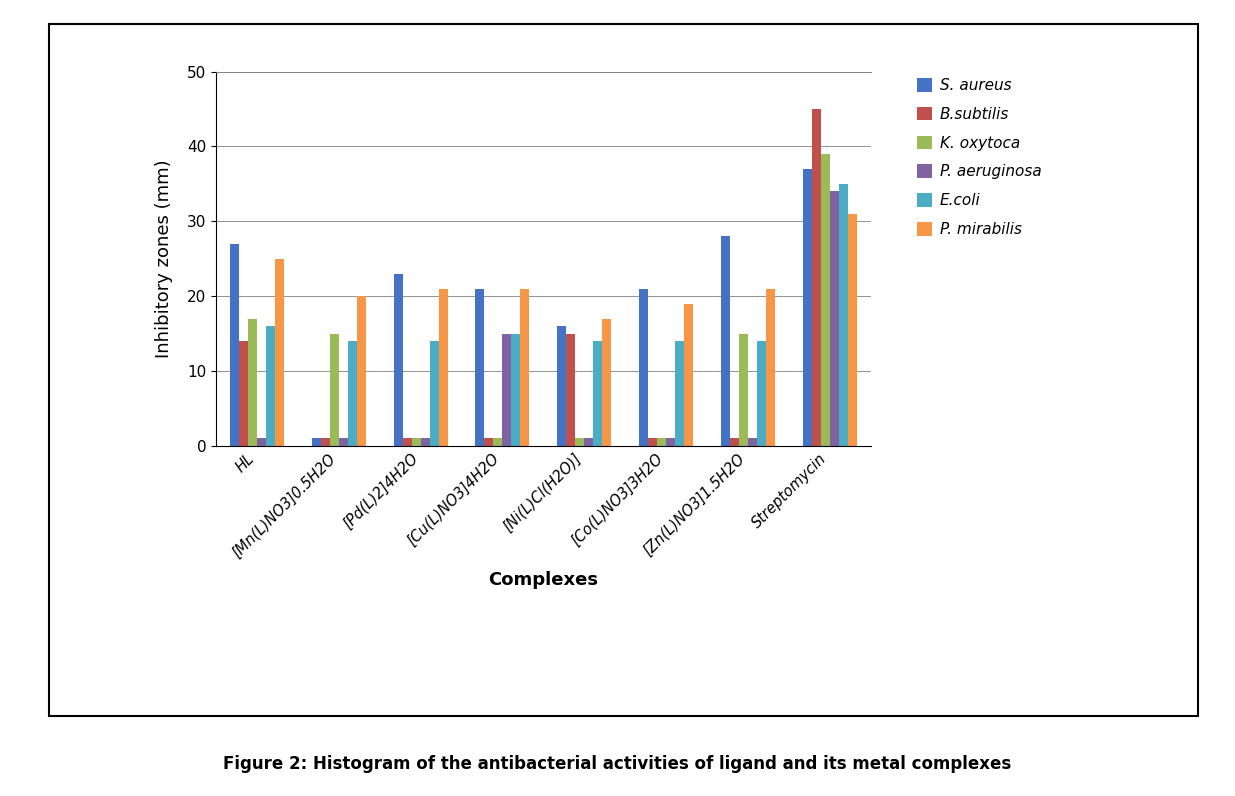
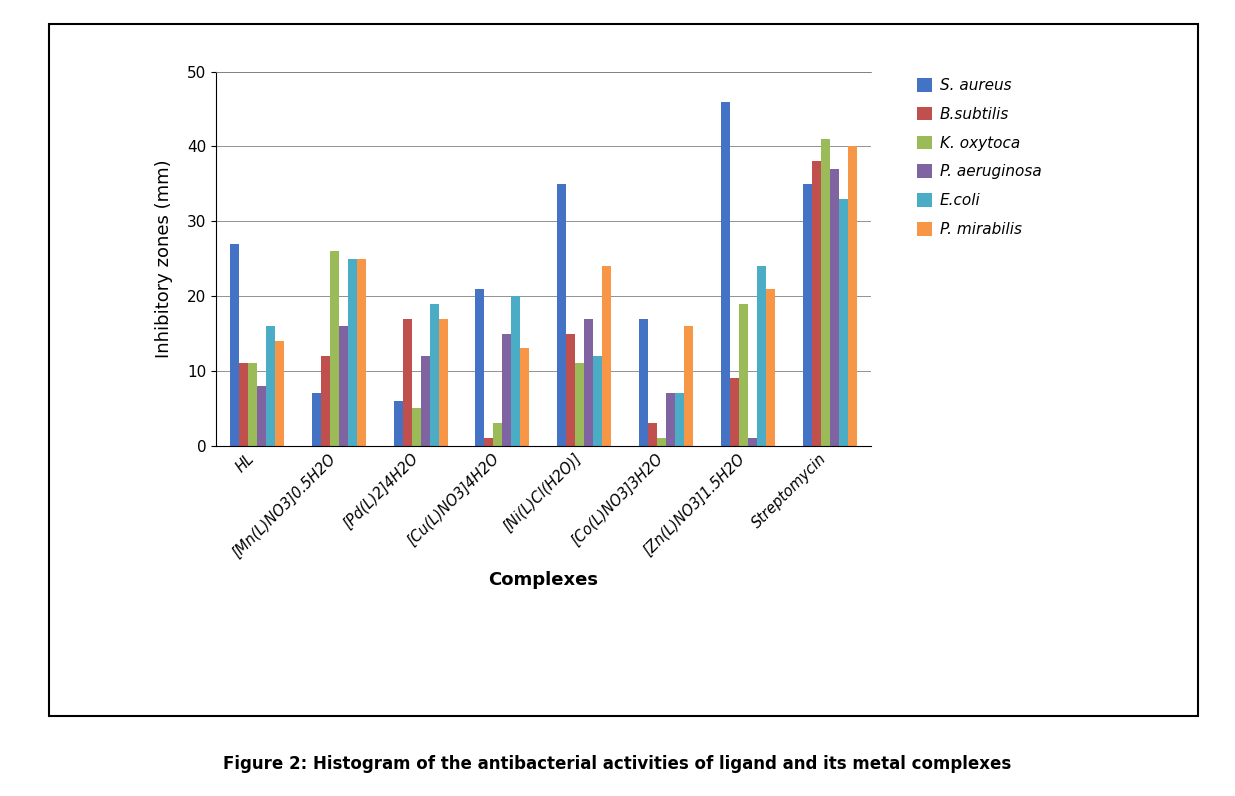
B.subtilis/HL: 14 -> 11
K. oxytoca/HL: 17 -> 11
P. aeruginosa/HL: 1 -> 8
P. mirabilis/HL: 25 -> 14
S. aureus/[Mn(L)NO3]0.5H2O: 1 -> 7
B.subtilis/[Mn(L)NO3]0.5H2O: 1 -> 12
K. oxytoca/[Mn(L)NO3]0.5H2O: 15 -> 26
P. aeruginosa/[Mn(L)NO3]0.5H2O: 1 -> 16
E.coli/[Mn(L)NO3]0.5H2O: 14 -> 25
P. mirabilis/[Mn(L)NO3]0.5H2O: 20 -> 25
S. aureus/[Pd(L)2]4H2O: 23 -> 6
B.subtilis/[Pd(L)2]4H2O: 1 -> 17
K. oxytoca/[Pd(L)2]4H2O: 1 -> 5
P. aeruginosa/[Pd(L)2]4H2O: 1 -> 12
E.coli/[Pd(L)2]4H2O: 14 -> 19
P. mirabilis/[Pd(L)2]4H2O: 21 -> 17
K. oxytoca/[Cu(L)NO3]4H2O: 1 -> 3
E.coli/[Cu(L)NO3]4H2O: 15 -> 20
P. mirabilis/[Cu(L)NO3]4H2O: 21 -> 13
S. aureus/[Ni(L)Cl(H2O)]: 16 -> 35
K. oxytoca/[Ni(L)Cl(H2O)]: 1 -> 11
P. aeruginosa/[Ni(L)Cl(H2O)]: 1 -> 17
E.coli/[Ni(L)Cl(H2O)]: 14 -> 12
P. mirabilis/[Ni(L)Cl(H2O)]: 17 -> 24
S. aureus/[Co(L)NO3]3H2O: 21 -> 17
B.subtilis/[Co(L)NO3]3H2O: 1 -> 3
P. aeruginosa/[Co(L)NO3]3H2O: 1 -> 7
E.coli/[Co(L)NO3]3H2O: 14 -> 7
P. mirabilis/[Co(L)NO3]3H2O: 19 -> 16
S. aureus/[Zn(L)NO3]1.5H2O: 28 -> 46
B.subtilis/[Zn(L)NO3]1.5H2O: 1 -> 9
K. oxytoca/[Zn(L)NO3]1.5H2O: 15 -> 19
E.coli/[Zn(L)NO3]1.5H2O: 14 -> 24
S. aureus/Streptomycin: 37 -> 35
B.subtilis/Streptomycin: 45 -> 38
K. oxytoca/Streptomycin: 39 -> 41
P. aeruginosa/Streptomycin: 34 -> 37
E.coli/Streptomycin: 35 -> 33
P. mirabilis/Streptomycin: 31 -> 40
